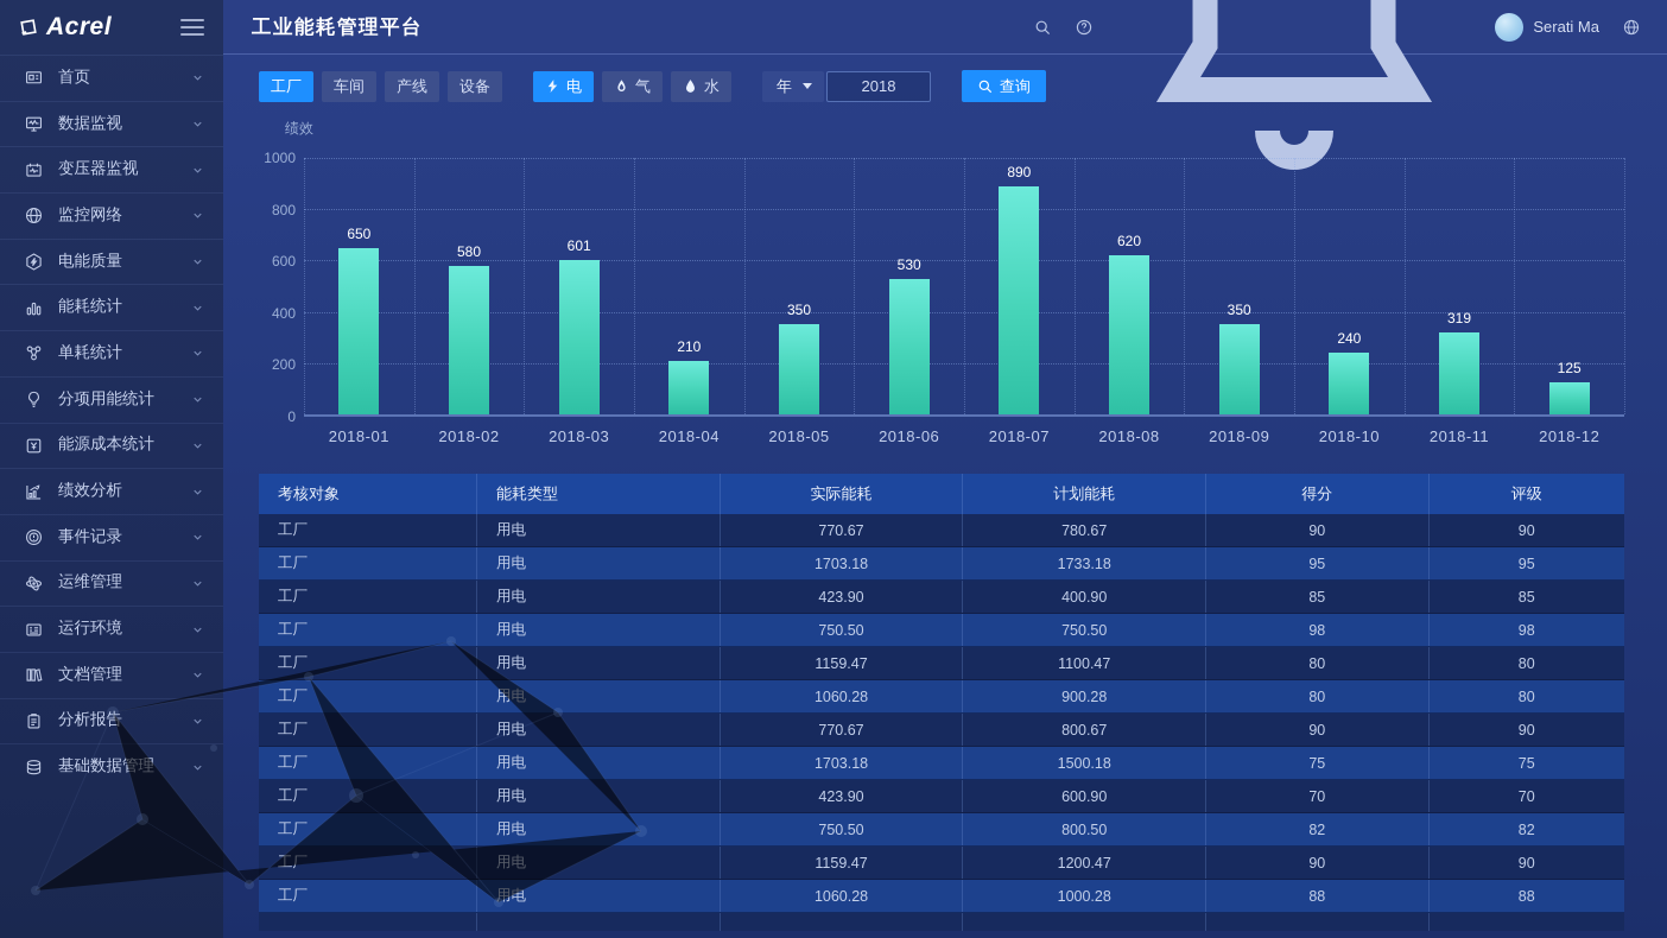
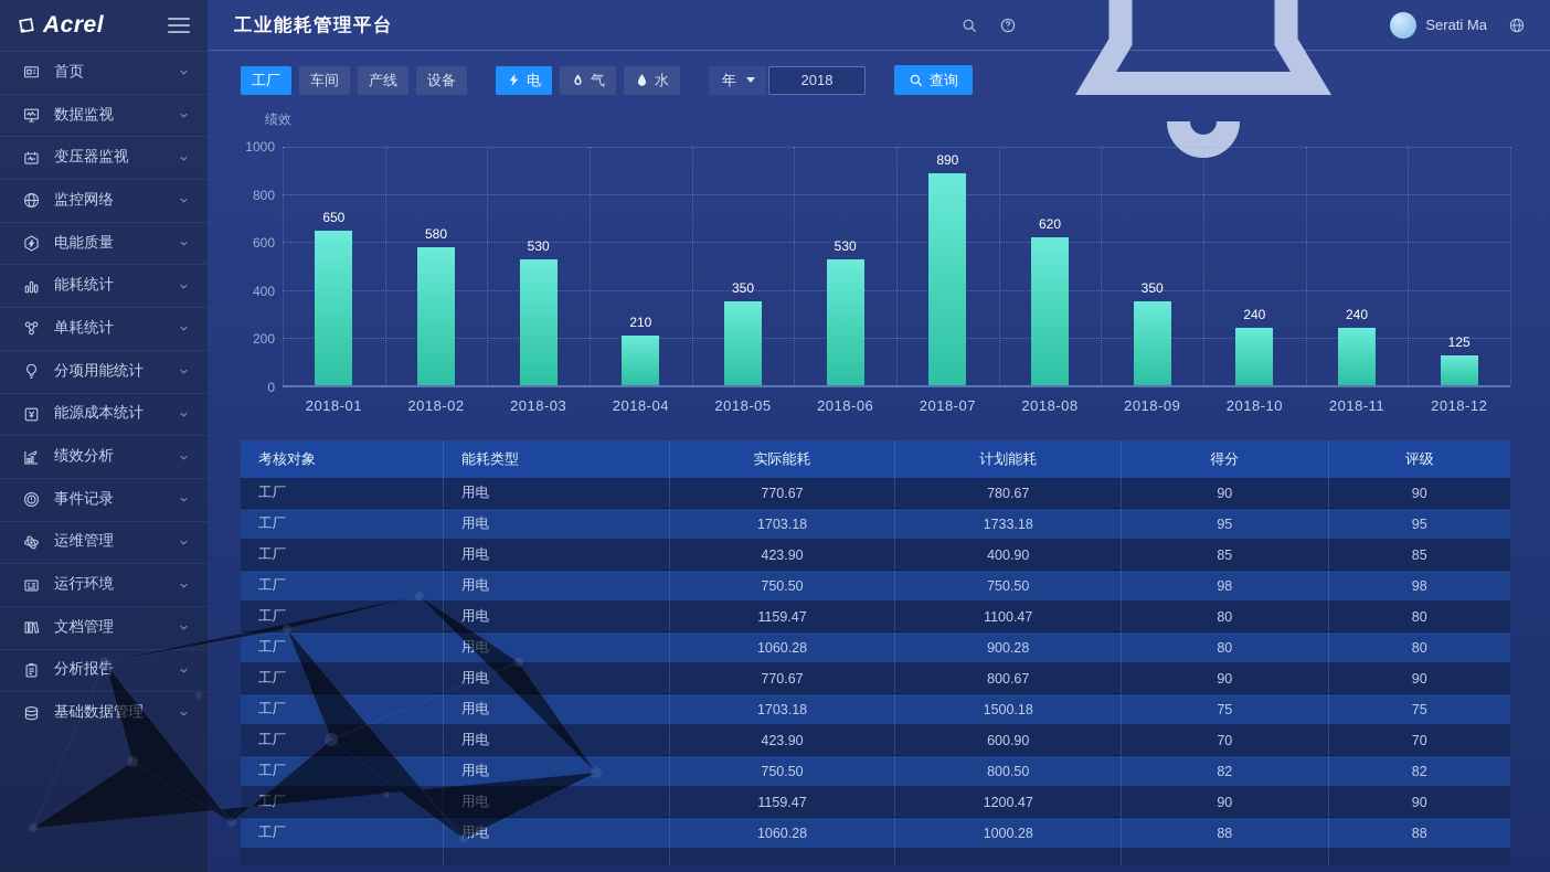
2018-03: 601 -> 530
2018-11: 319 -> 240
